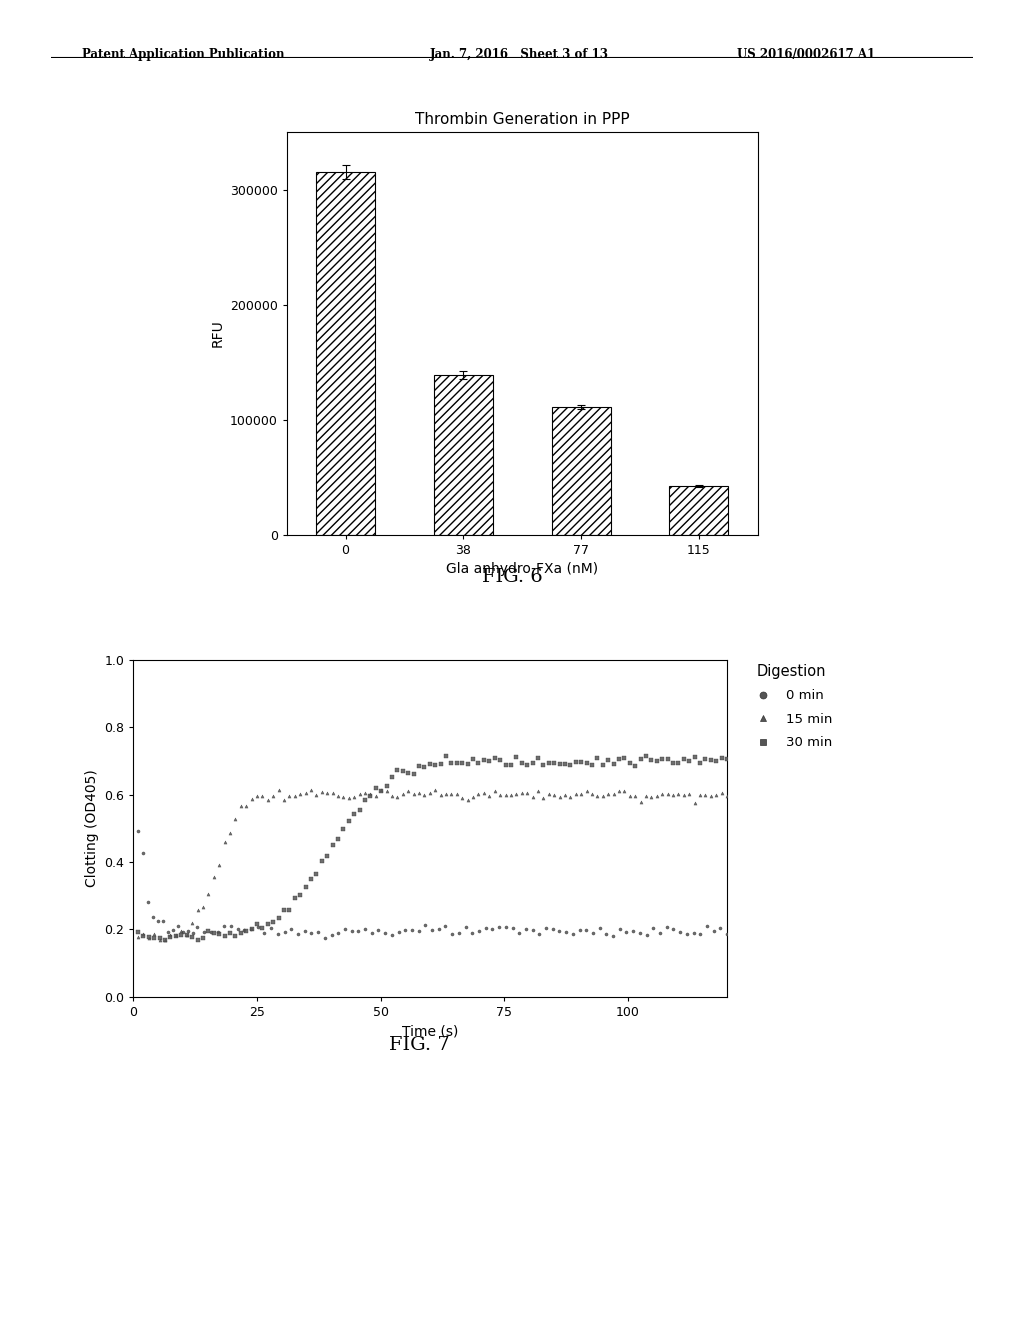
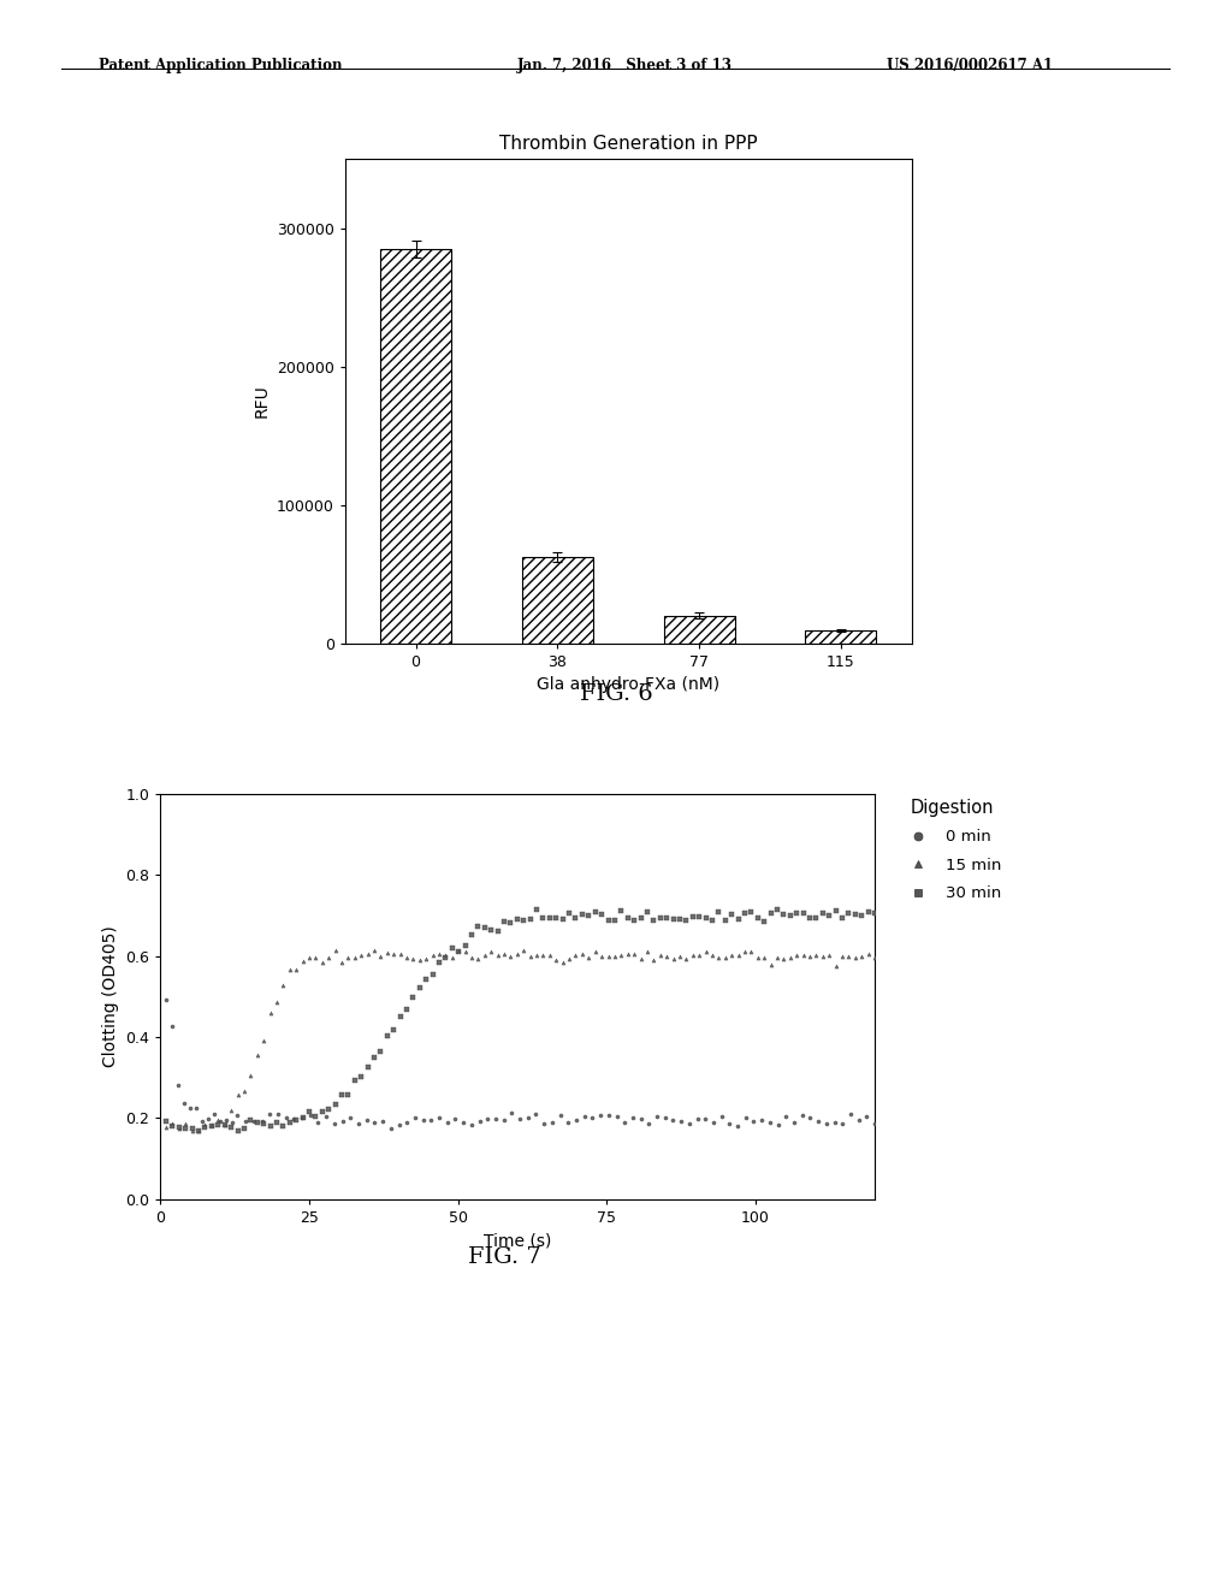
Thrombin Generation in PPP/0: 315000 -> 285000
Thrombin Generation in PPP/38: 139000 -> 62000
Thrombin Generation in PPP/77: 111000 -> 20000
Thrombin Generation in PPP/115: 42000 -> 9000
